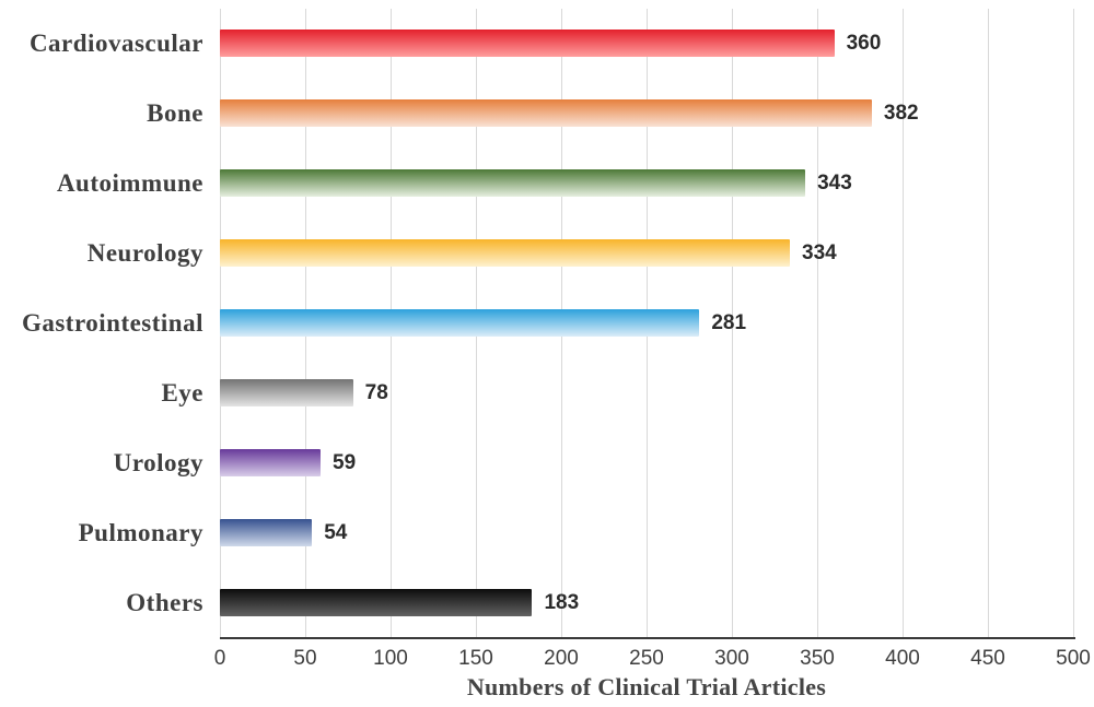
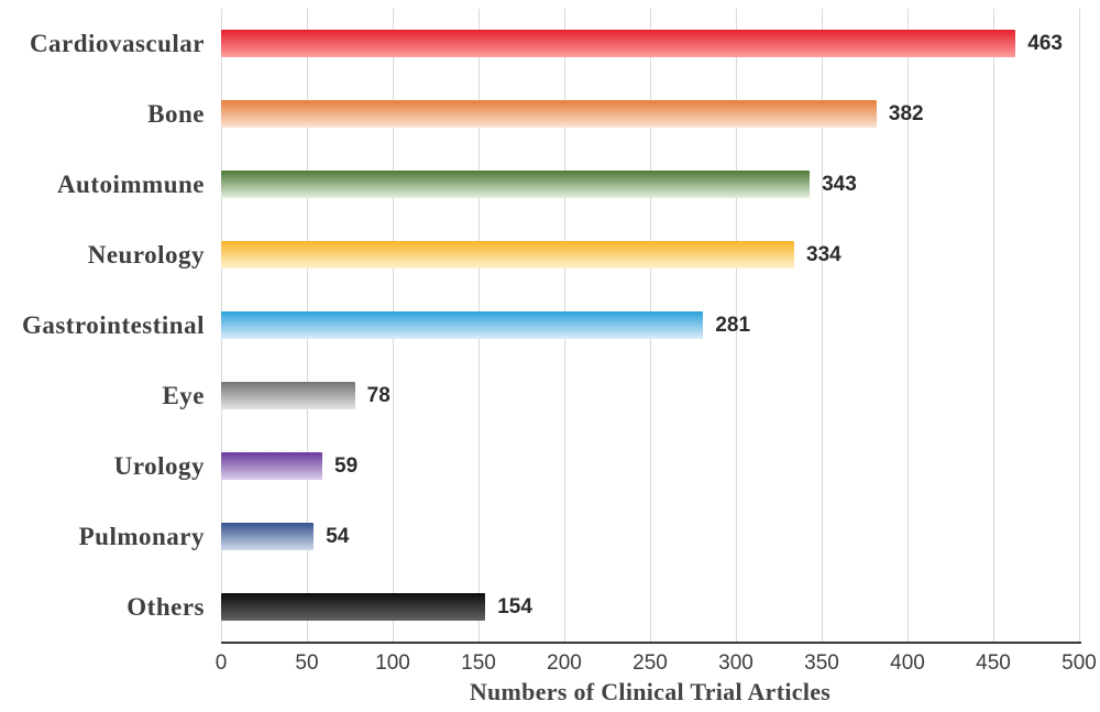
Cardiovascular: 360 -> 463
Others: 183 -> 154
